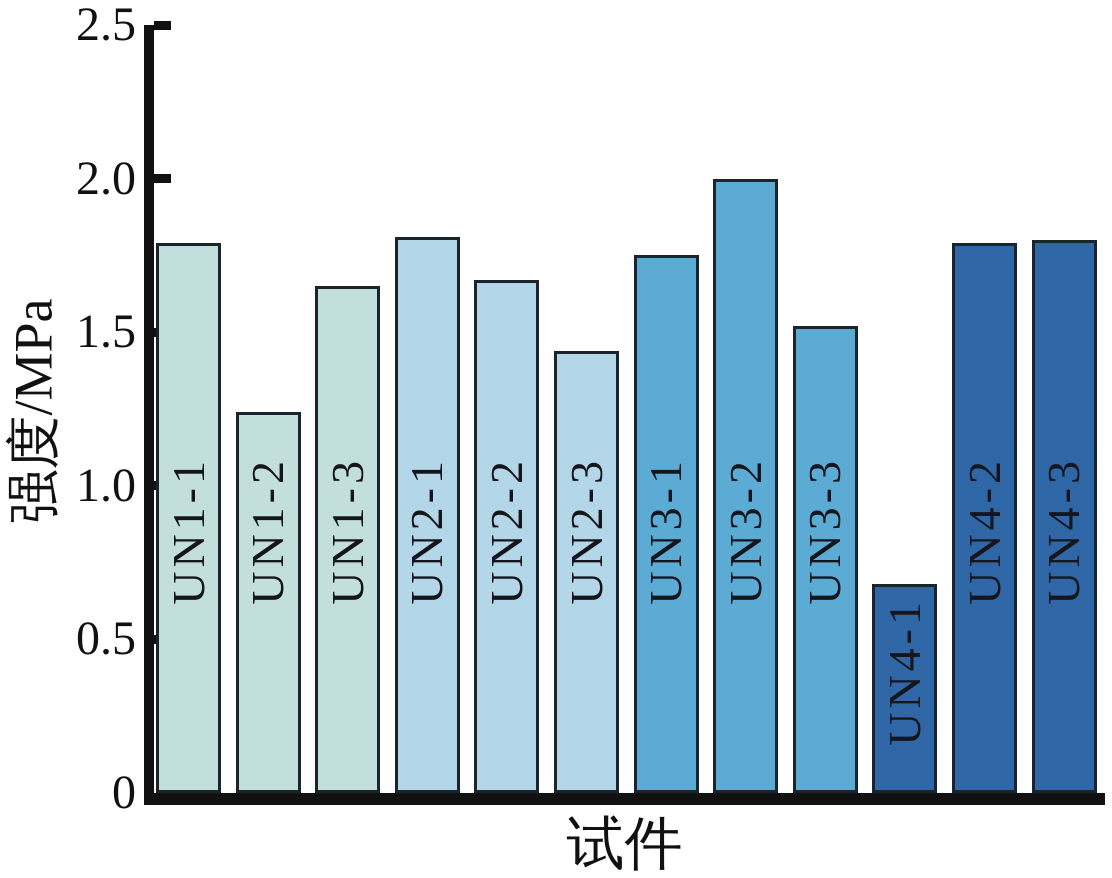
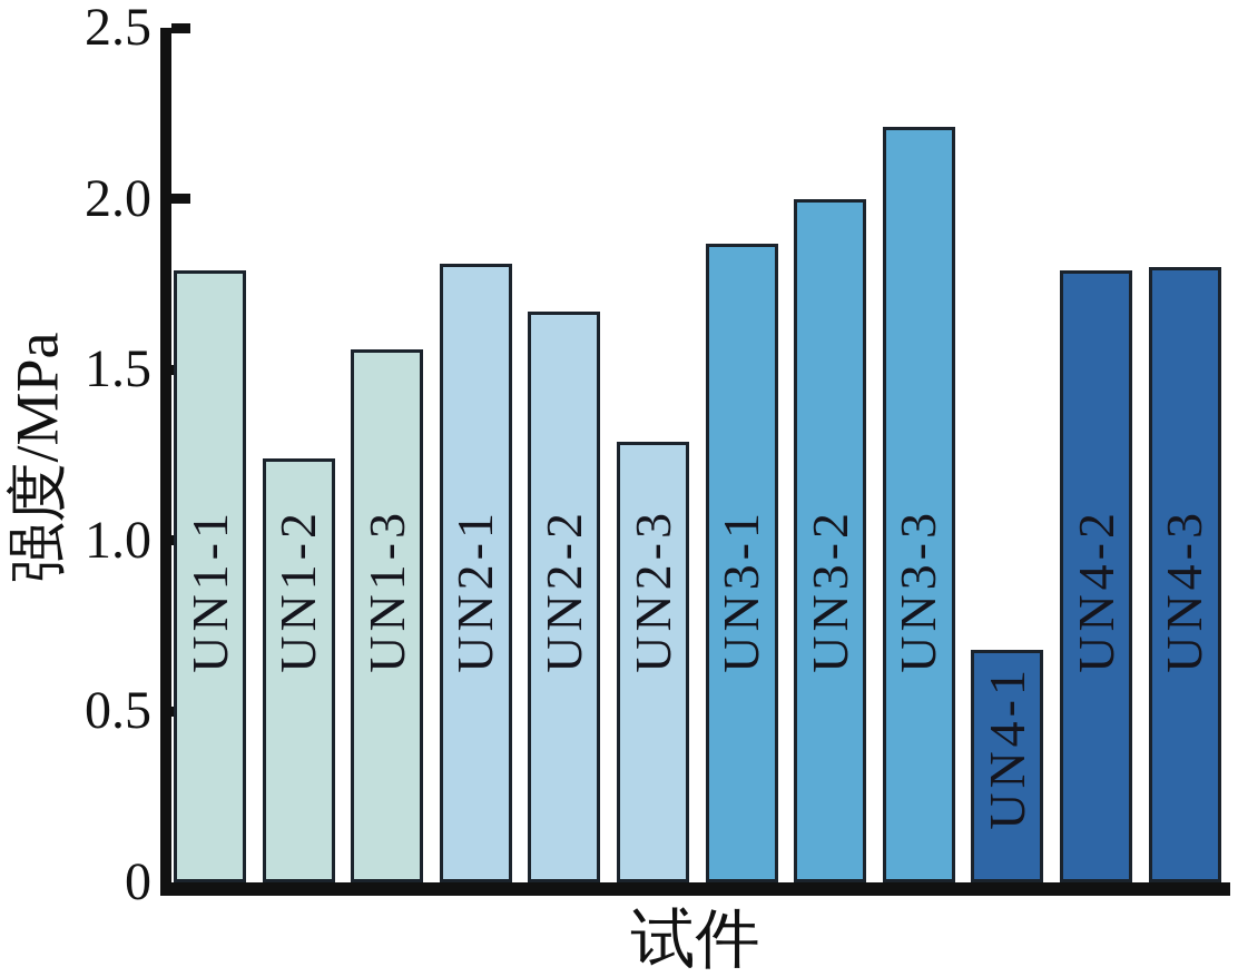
UN1-3: 1.65 -> 1.56
UN2-3: 1.44 -> 1.29
UN3-1: 1.75 -> 1.87
UN3-3: 1.52 -> 2.21
